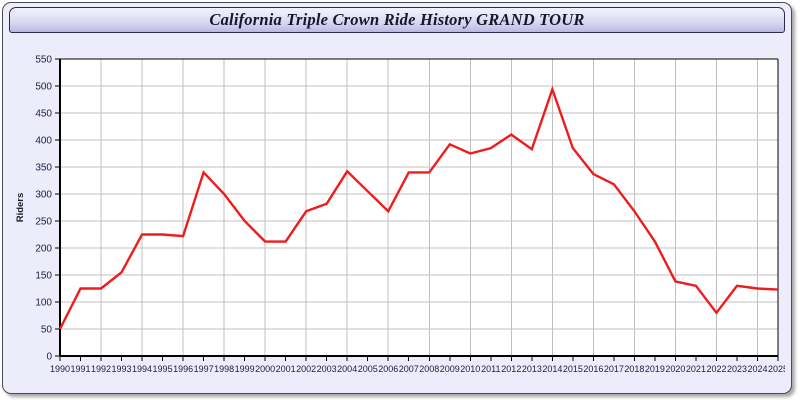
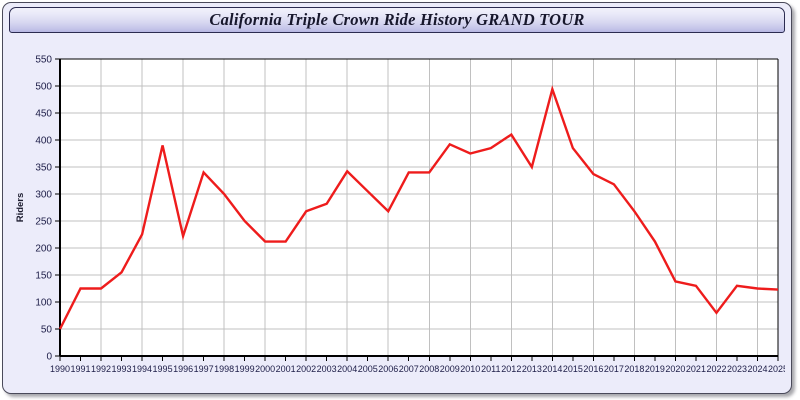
1995: 220 -> 390
2013: 380 -> 350
